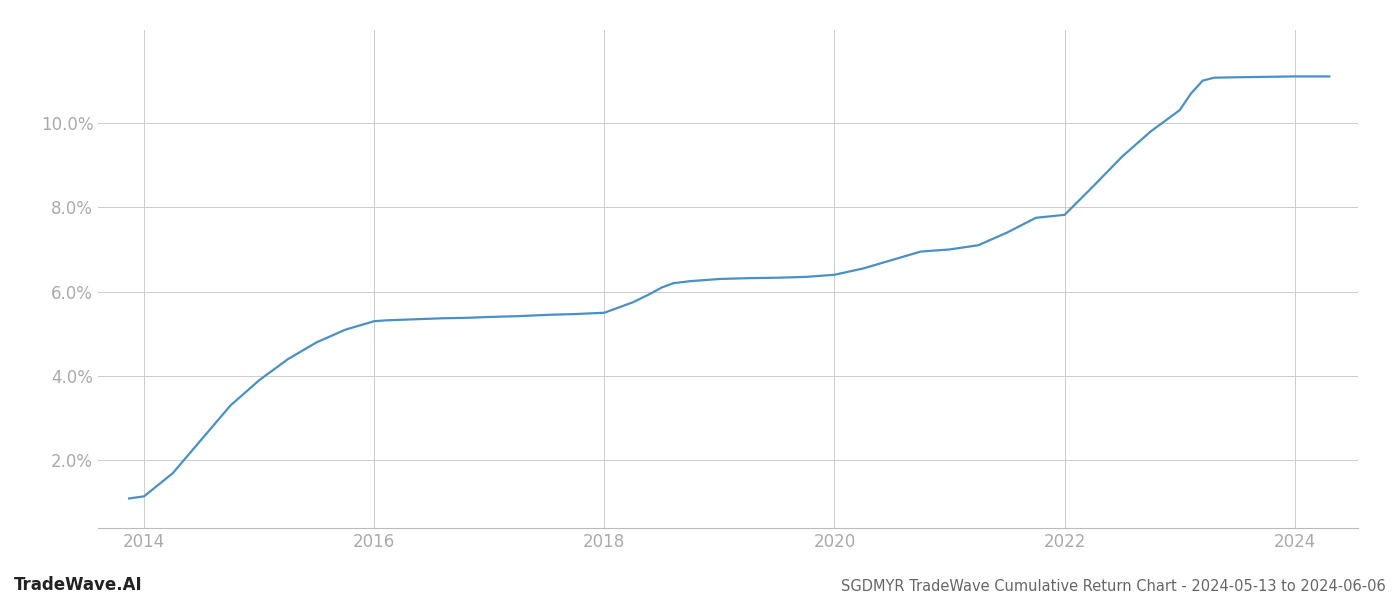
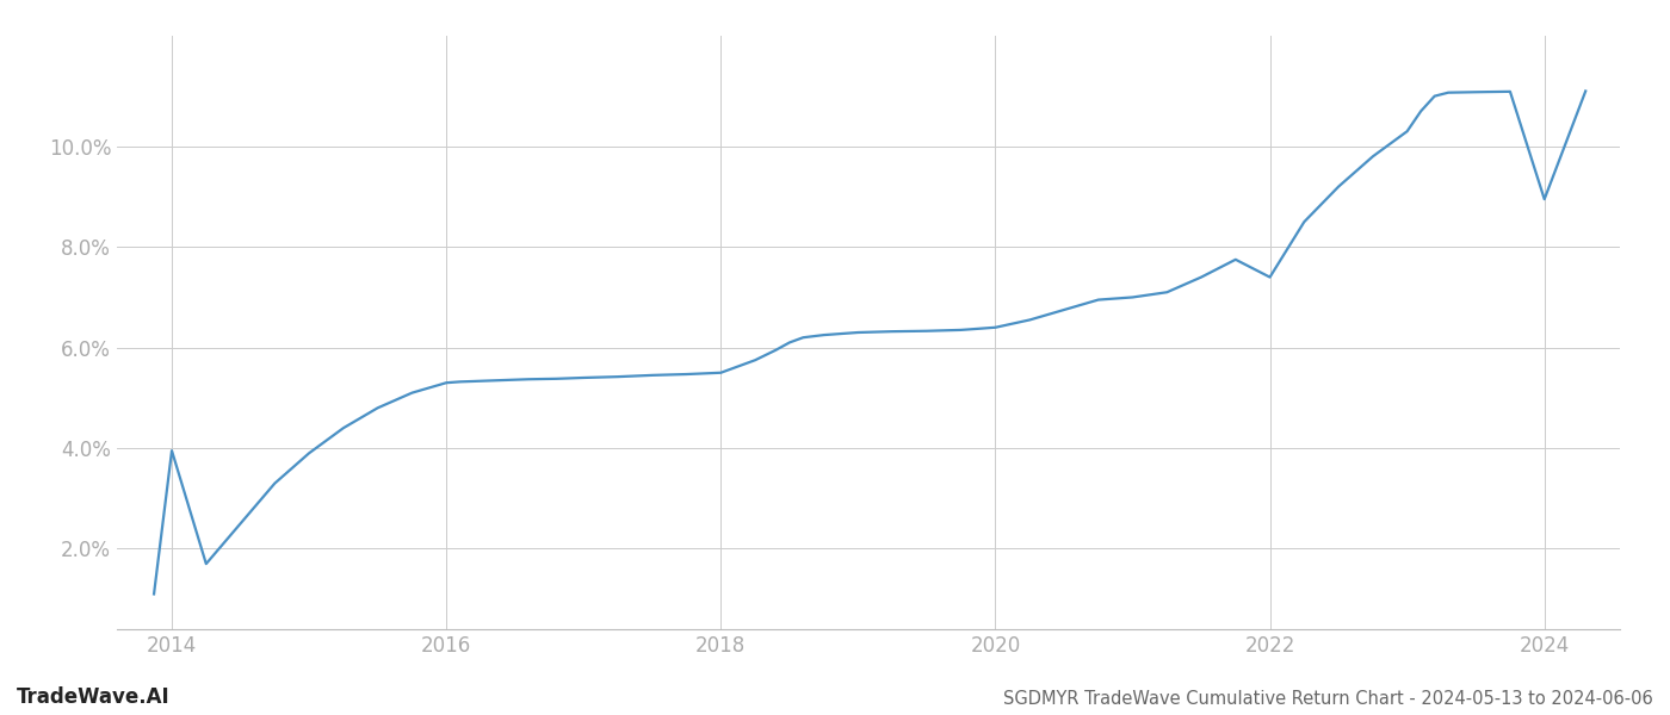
2014: 1.15% -> 3.95%
2022: 7.82% -> 7.40%
2024: 11.10% -> 8.95%
